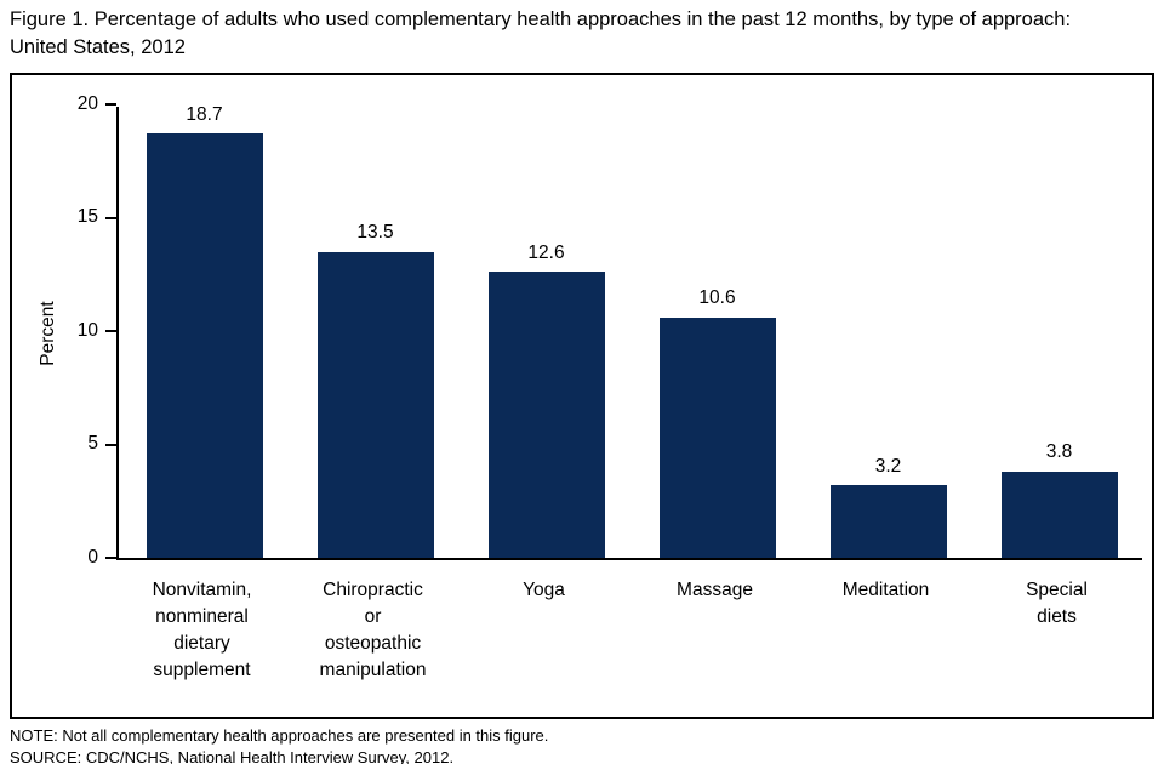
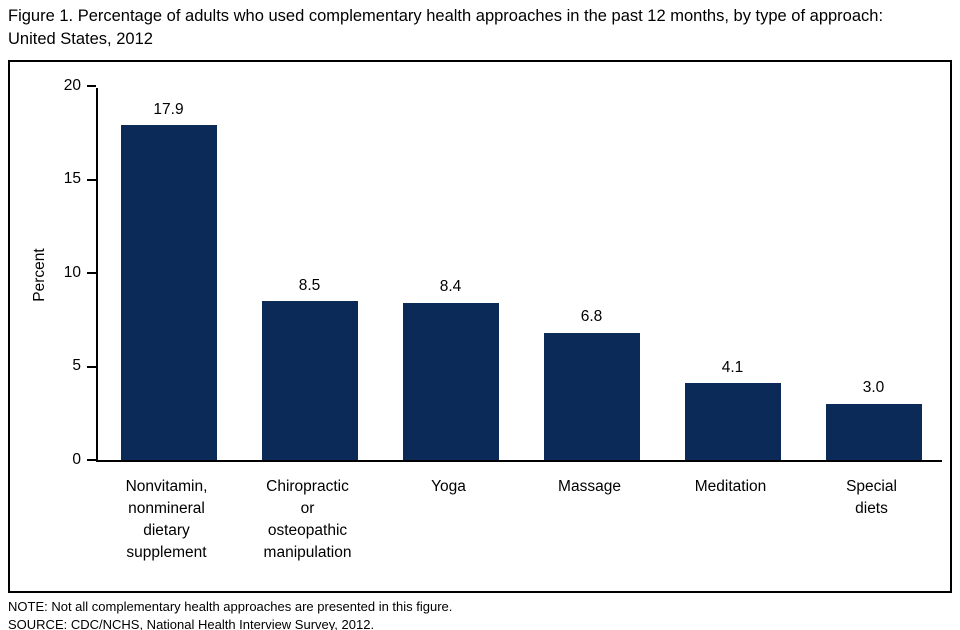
Nonvitamin, nonmineral dietary supplement: 18.7 -> 17.9
Chiropractic or osteopathic manipulation: 13.5 -> 8.5
Yoga: 12.6 -> 8.4
Massage: 10.6 -> 6.8
Meditation: 3.2 -> 4.1
Special diets: 3.8 -> 3.0
